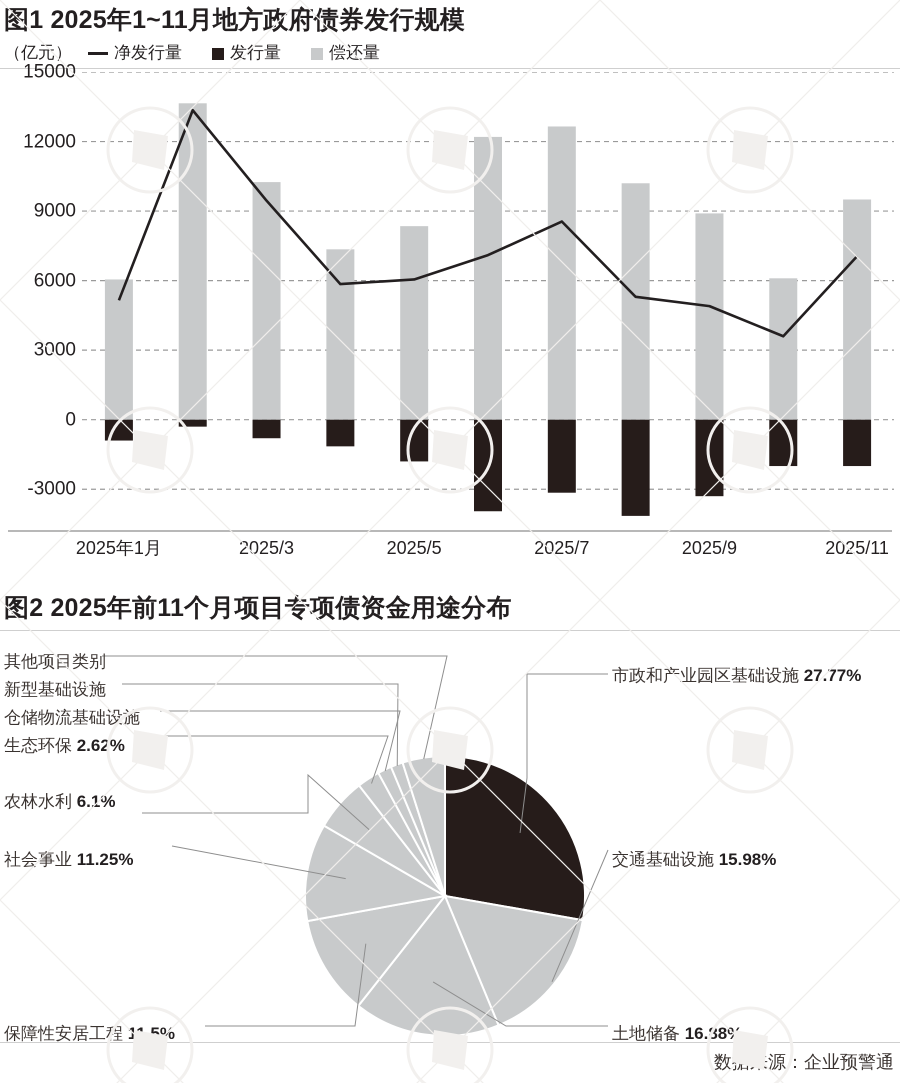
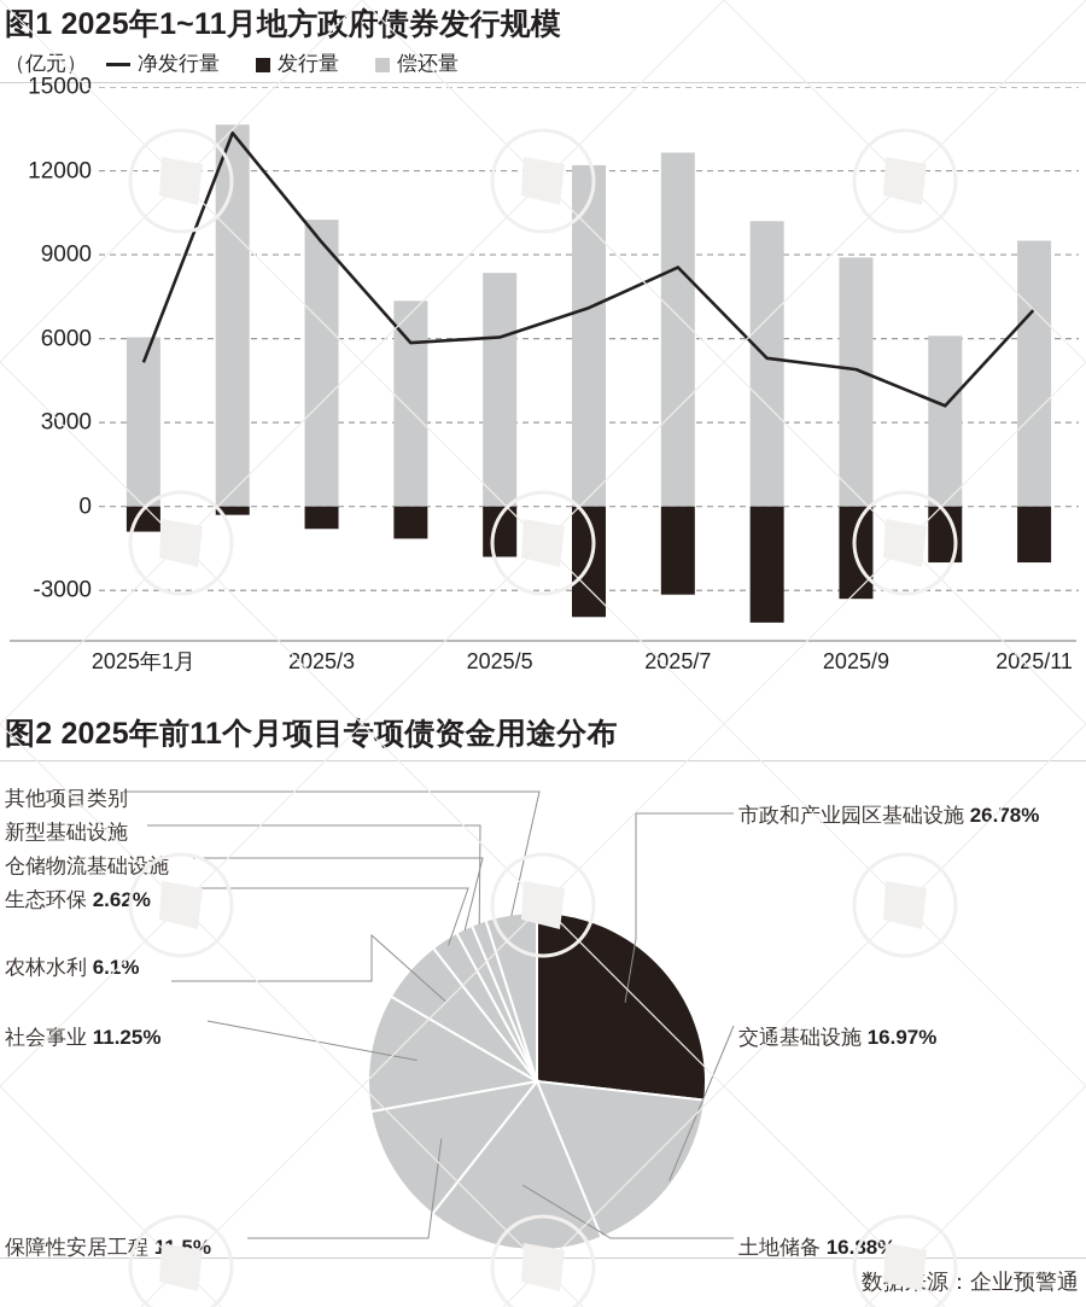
图2 2025年前11个月项目专项债资金用途分布/市政和产业园区基础设施: 27.77% -> 26.78%
图2 2025年前11个月项目专项债资金用途分布/交通基础设施: 15.98% -> 16.97%
